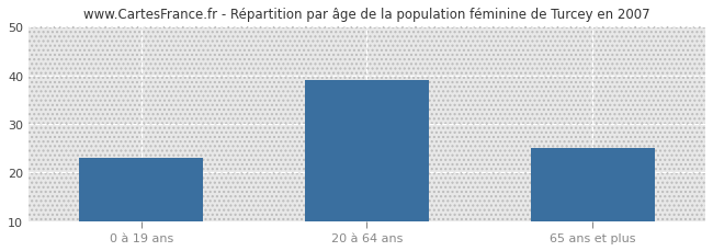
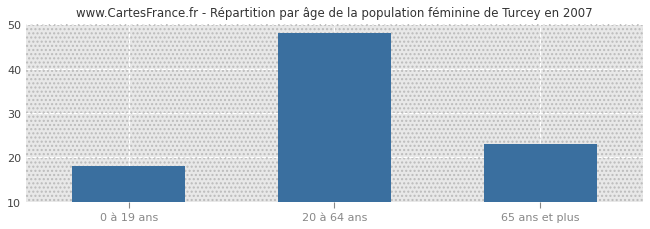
0 à 19 ans: 23 -> 18
20 à 64 ans: 39 -> 48
65 ans et plus: 25 -> 23
